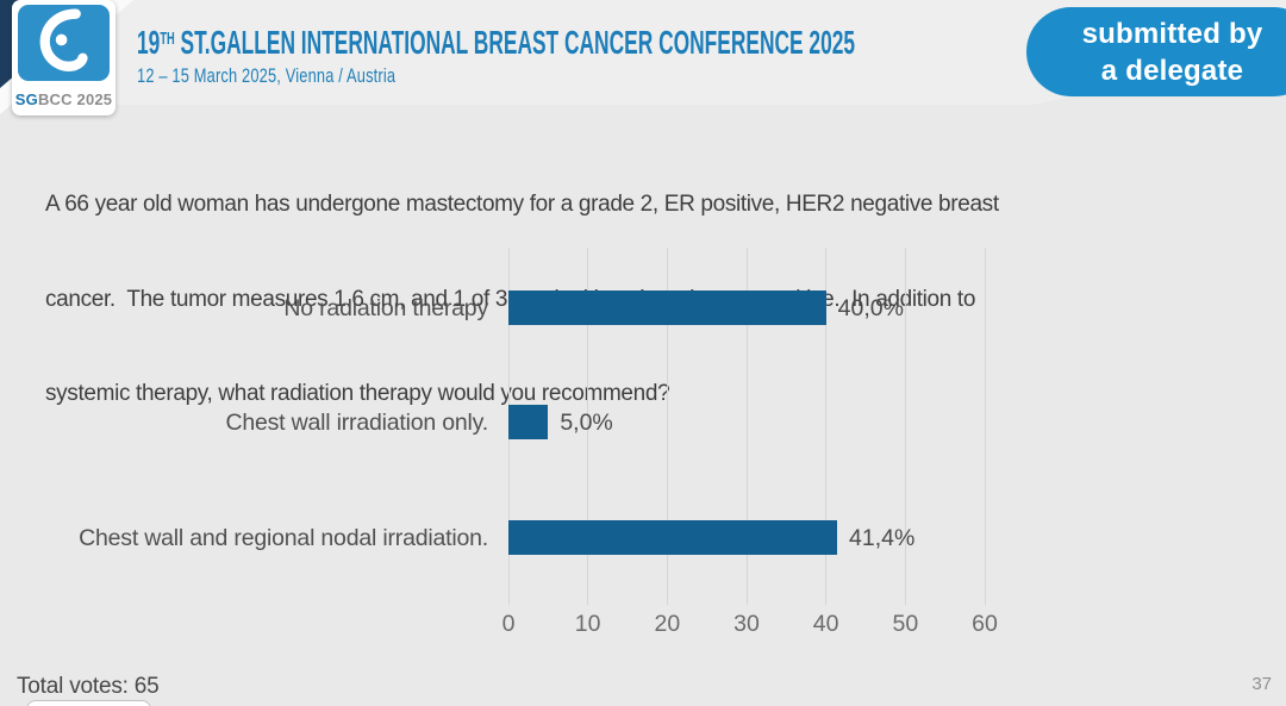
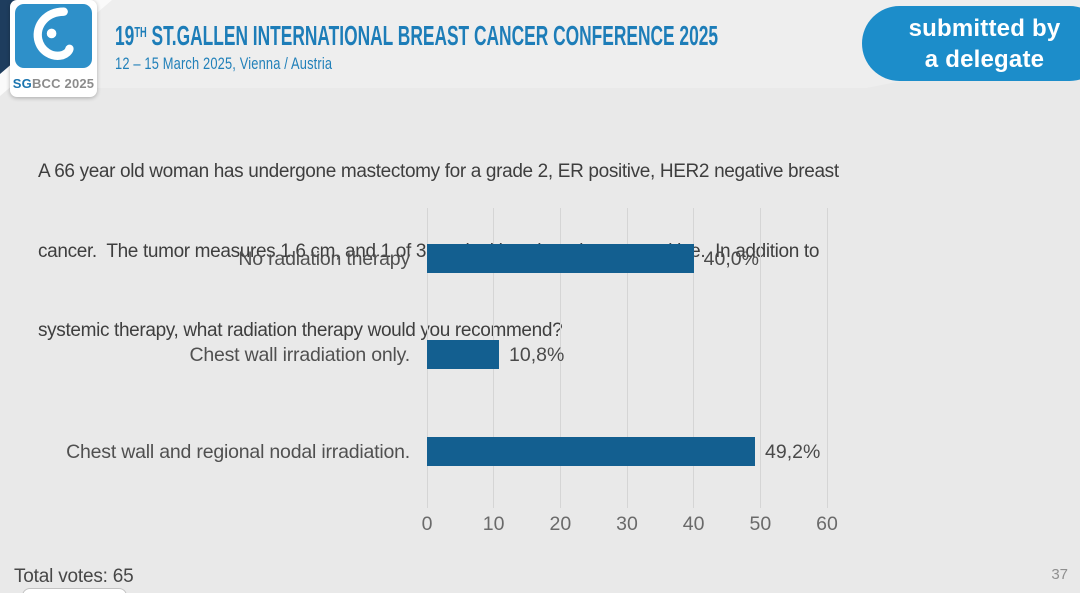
Chest wall irradiation only.: 5,0% -> 10,8%
Chest wall and regional nodal irradiation.: 41,4% -> 49,2%
